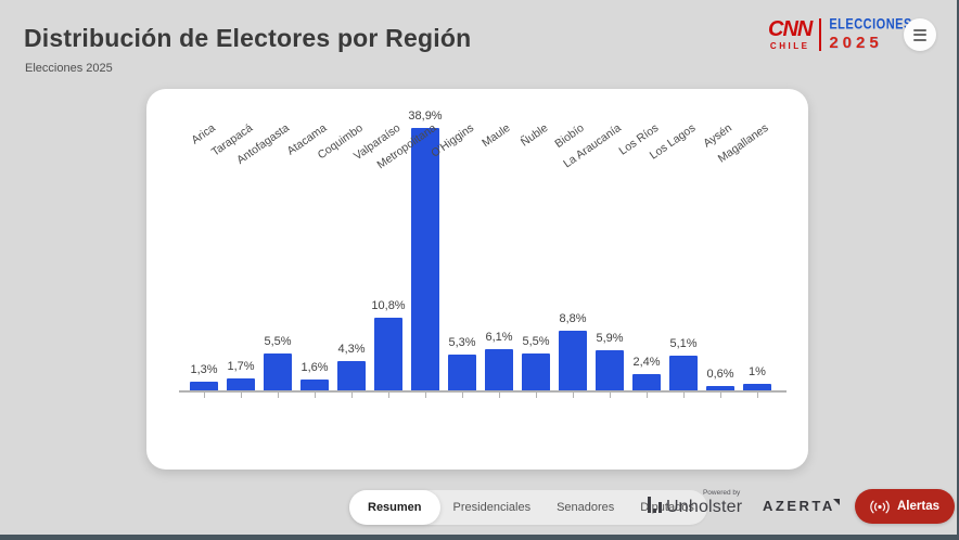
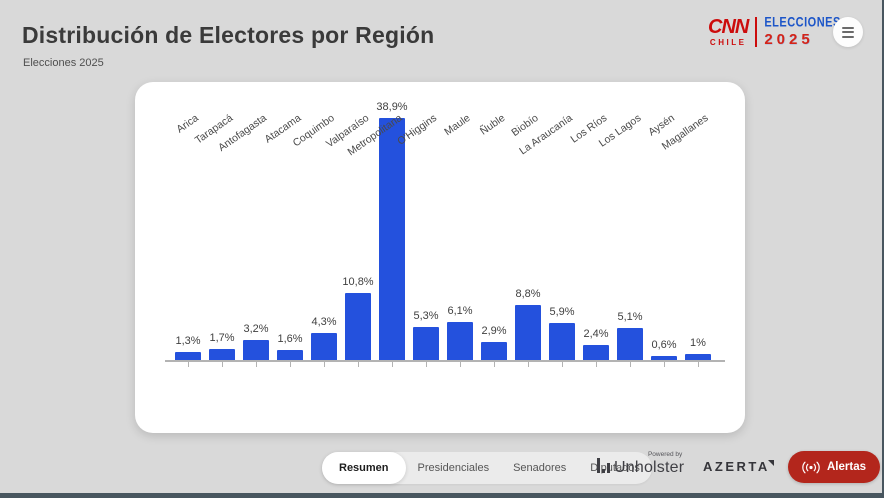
Antofagasta: 5,5% -> 3,2%
Ñuble: 5,5% -> 2,9%
